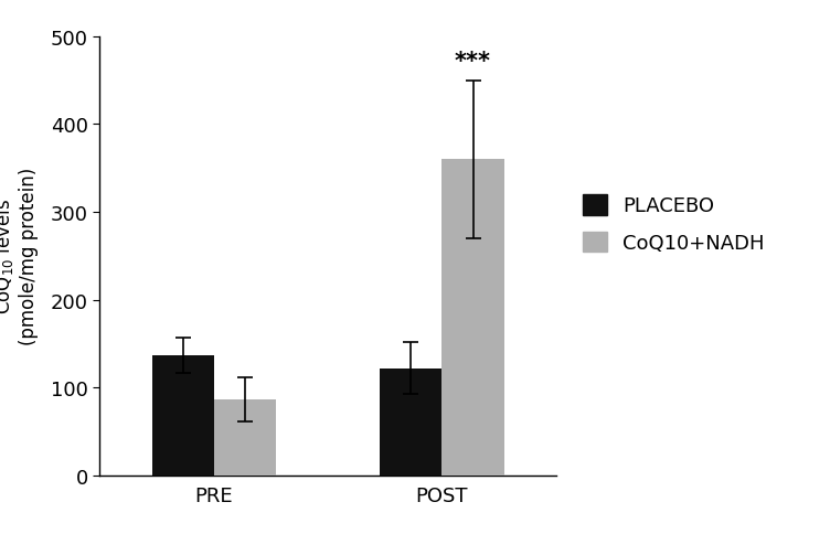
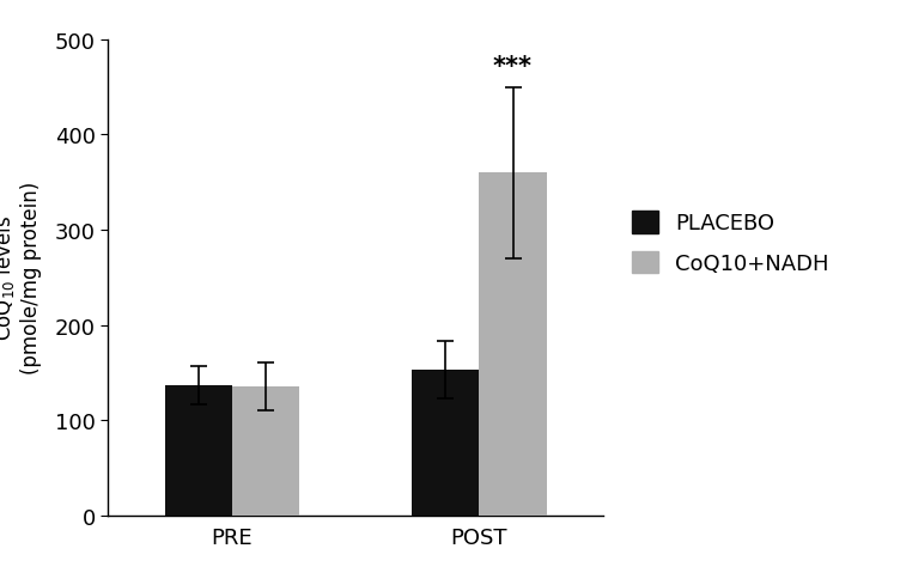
CoQ10+NADH/PRE: 86 -> 135
PLACEBO/POST: 122 -> 153
